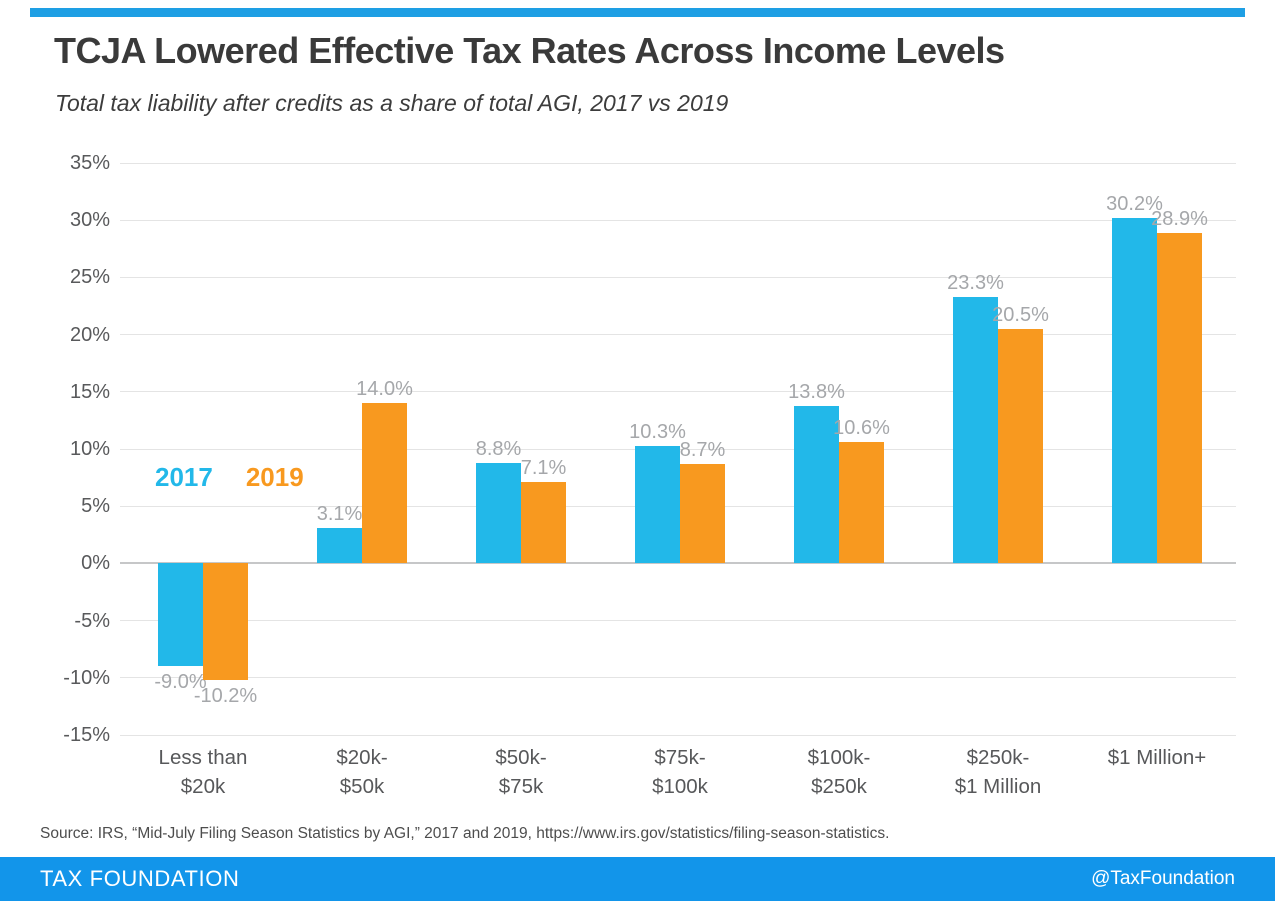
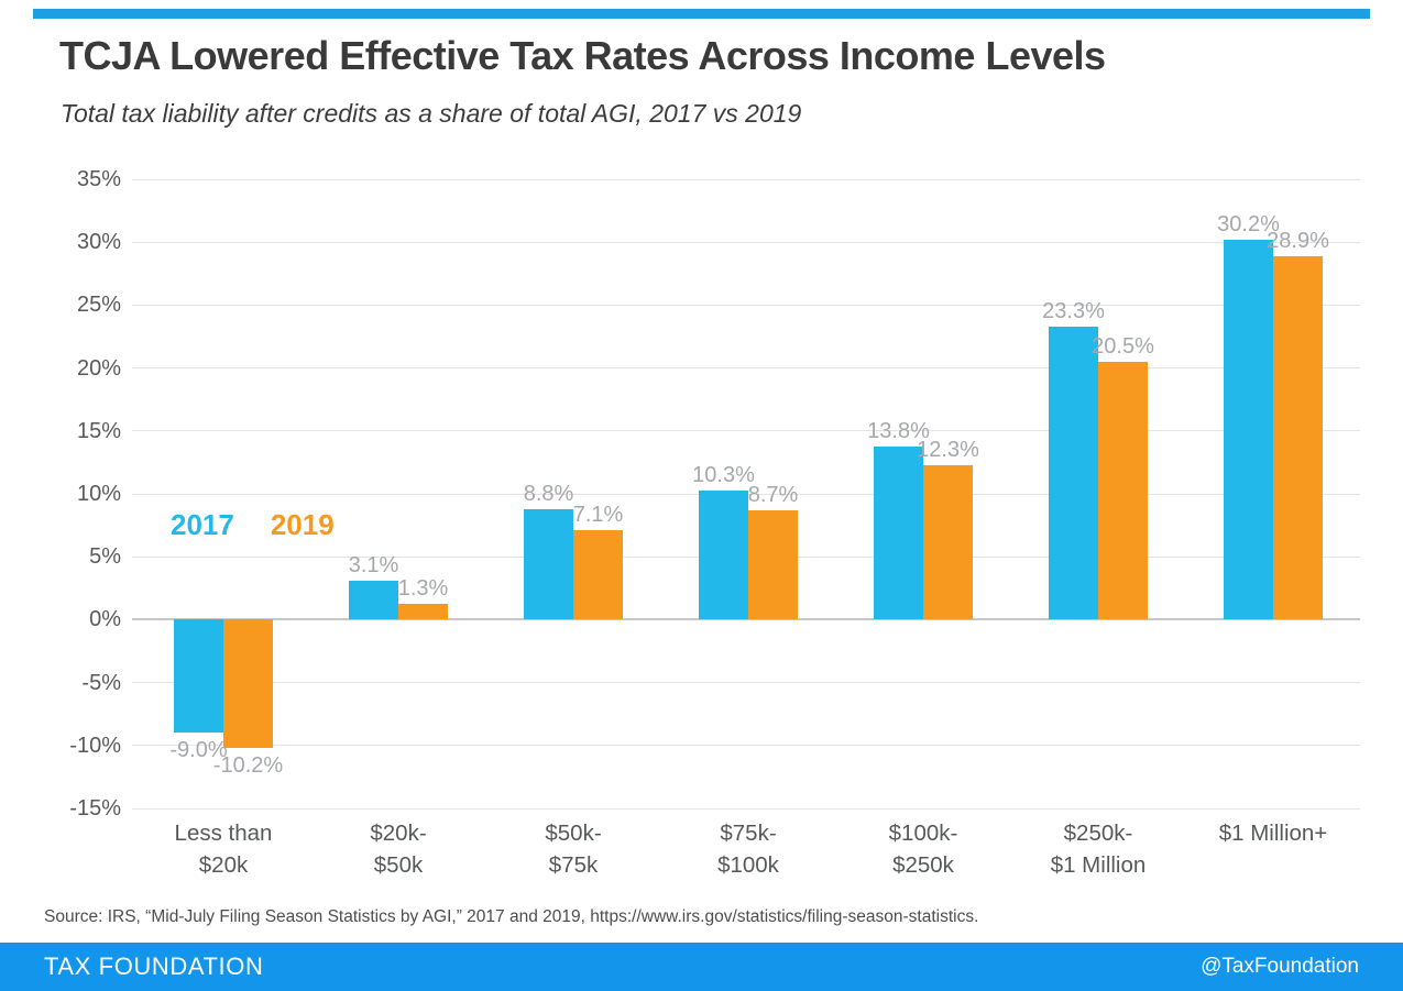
2019/$20k- $50k: 14.0% -> 1.3%
2019/$100k- $250k: 10.6% -> 12.3%
